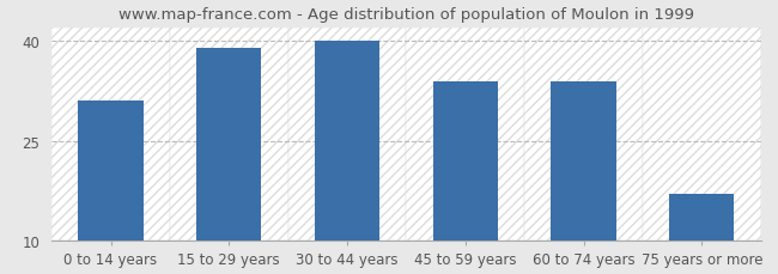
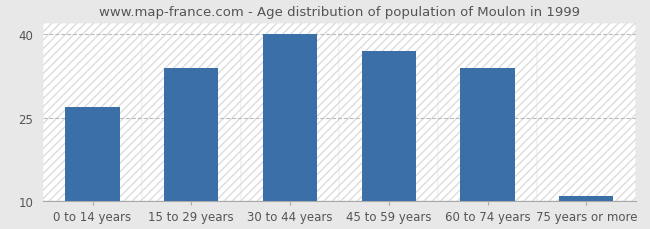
0 to 14 years: 31 -> 27
15 to 29 years: 39 -> 34
45 to 59 years: 34 -> 37
75 years or more: 17 -> 11
